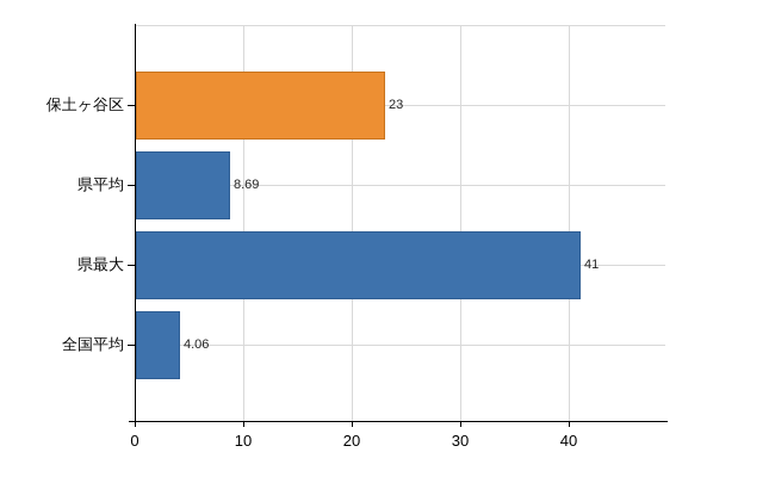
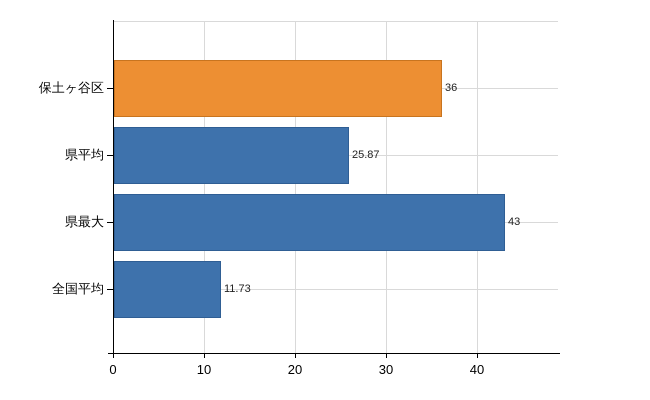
保土ヶ谷区: 23 -> 36
県平均: 8.69 -> 25.87
県最大: 41 -> 43
全国平均: 4.06 -> 11.73
